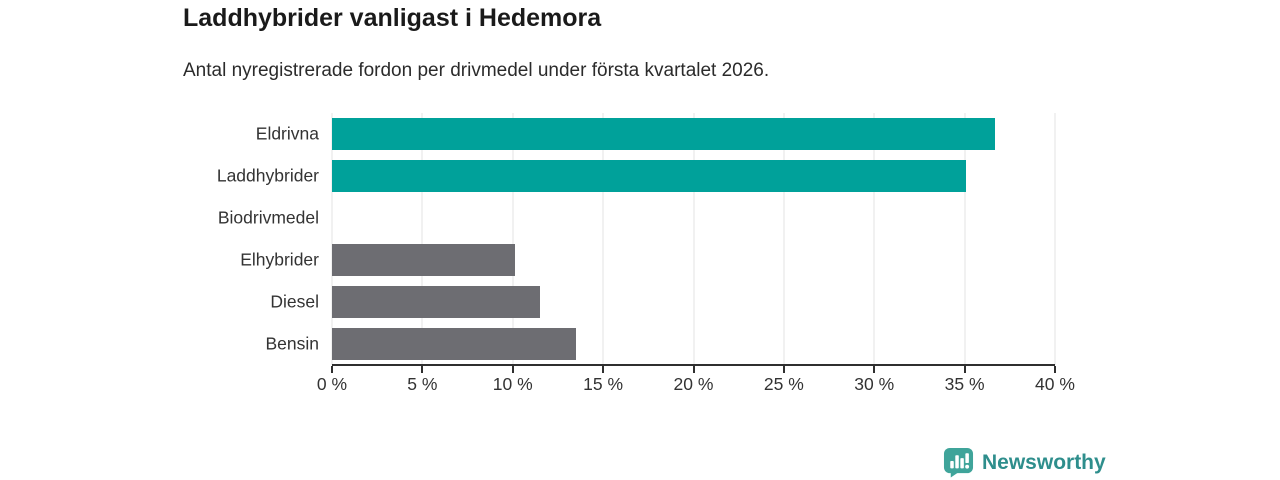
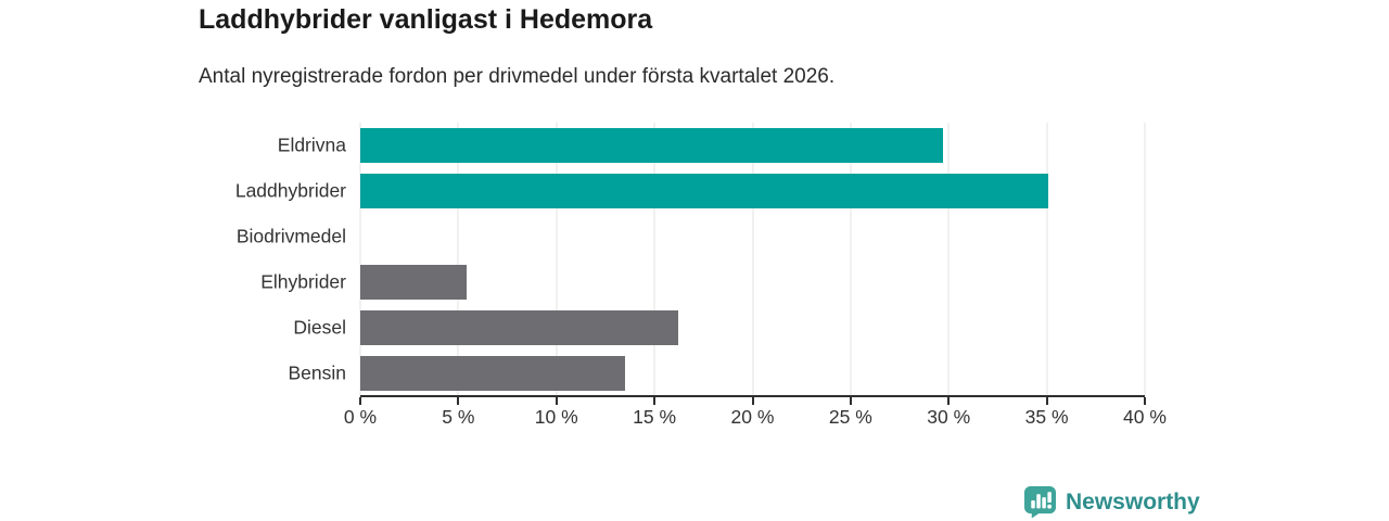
Eldrivna: 36.7% -> 29.7%
Elhybrider: 10.1% -> 5.4%
Diesel: 11.5% -> 16.2%
